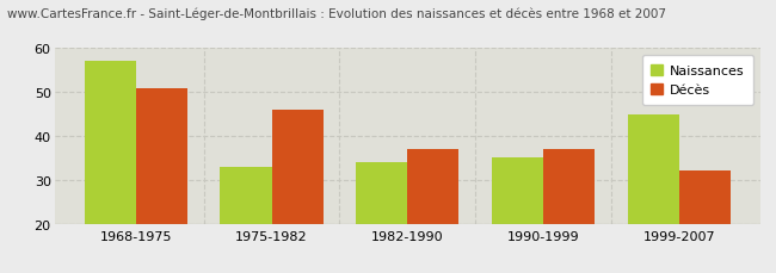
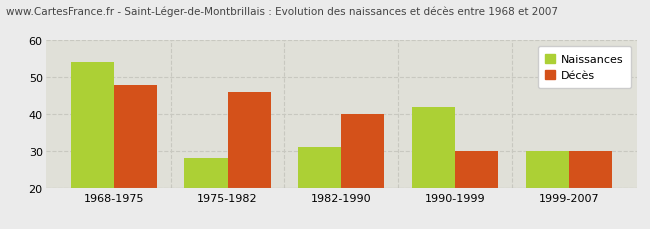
Naissances/1968-1975: 57 -> 54
Décès/1968-1975: 51 -> 48
Naissances/1975-1982: 33 -> 28
Naissances/1982-1990: 34 -> 31
Décès/1982-1990: 37 -> 40
Naissances/1990-1999: 35 -> 42
Décès/1990-1999: 37 -> 30
Naissances/1999-2007: 45 -> 30
Décès/1999-2007: 32 -> 30
